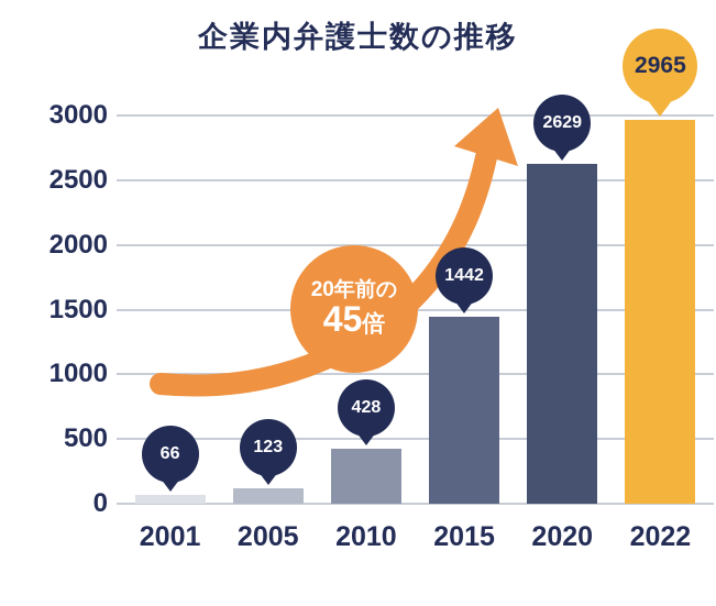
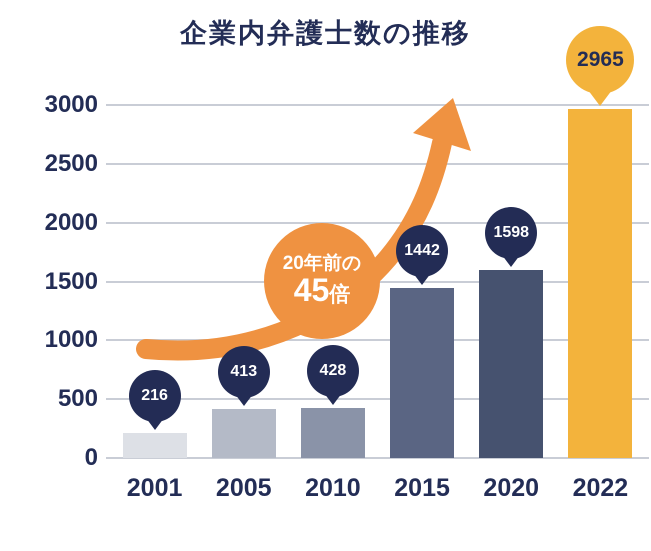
2001: 66 -> 216
2005: 123 -> 413
2020: 2629 -> 1598
